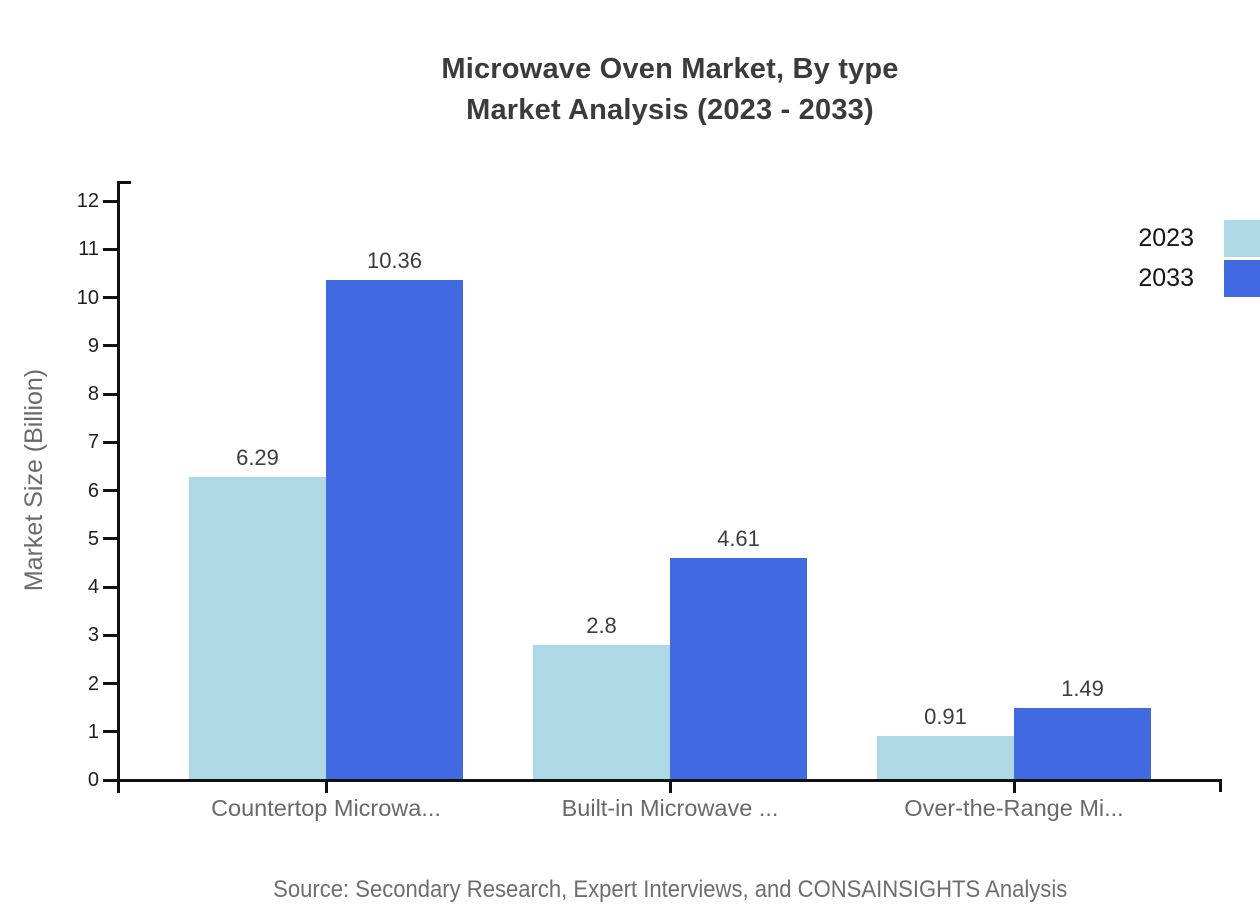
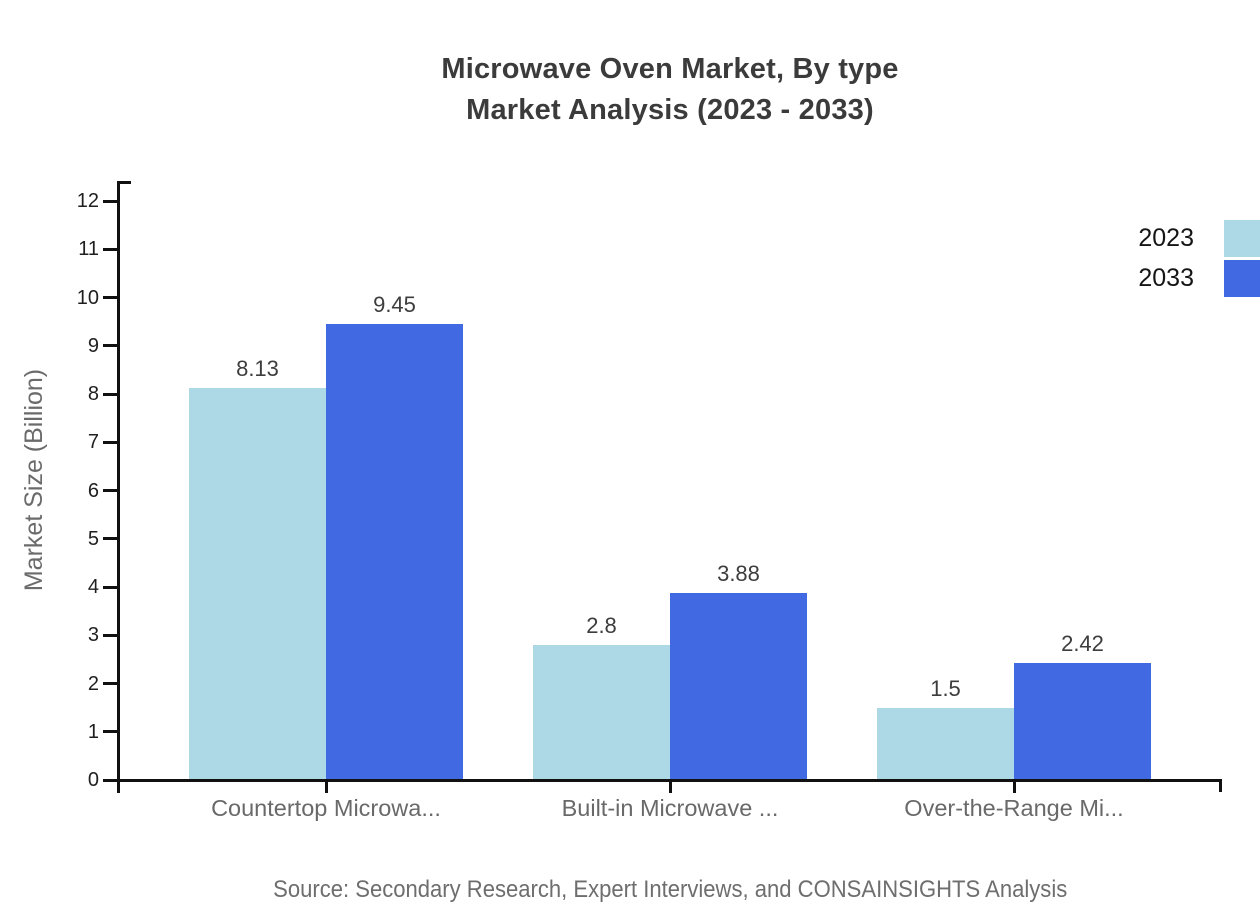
2023/Countertop Microwa...: 6.29 -> 8.13
2033/Countertop Microwa...: 10.36 -> 9.45
2033/Built-in Microwave ...: 4.61 -> 3.88
2023/Over-the-Range Mi...: 0.91 -> 1.5
2033/Over-the-Range Mi...: 1.49 -> 2.42
